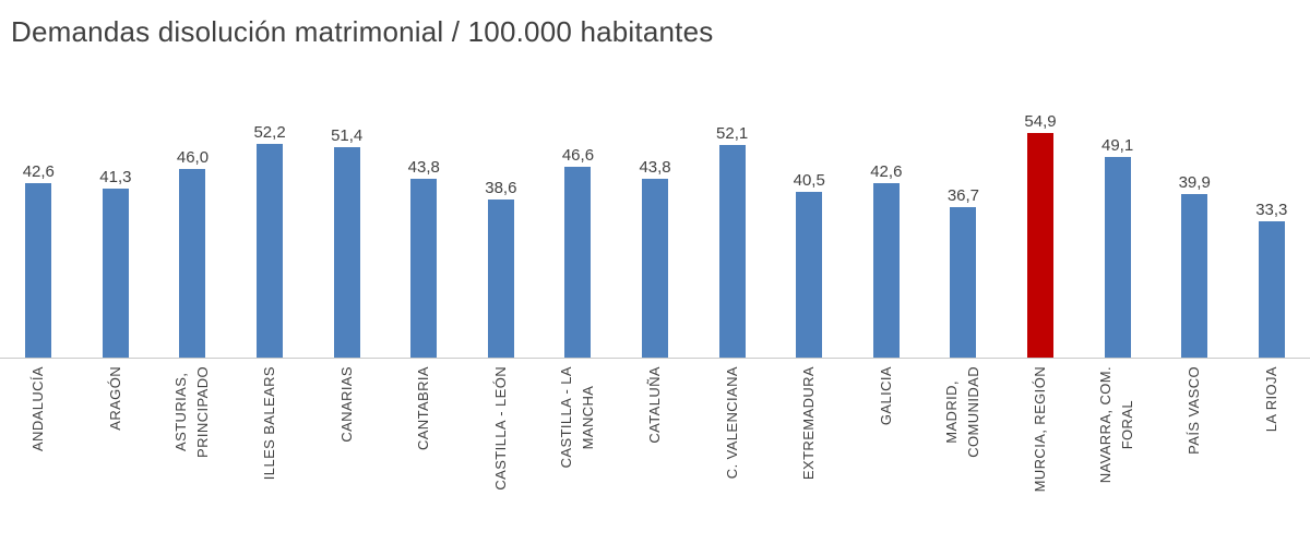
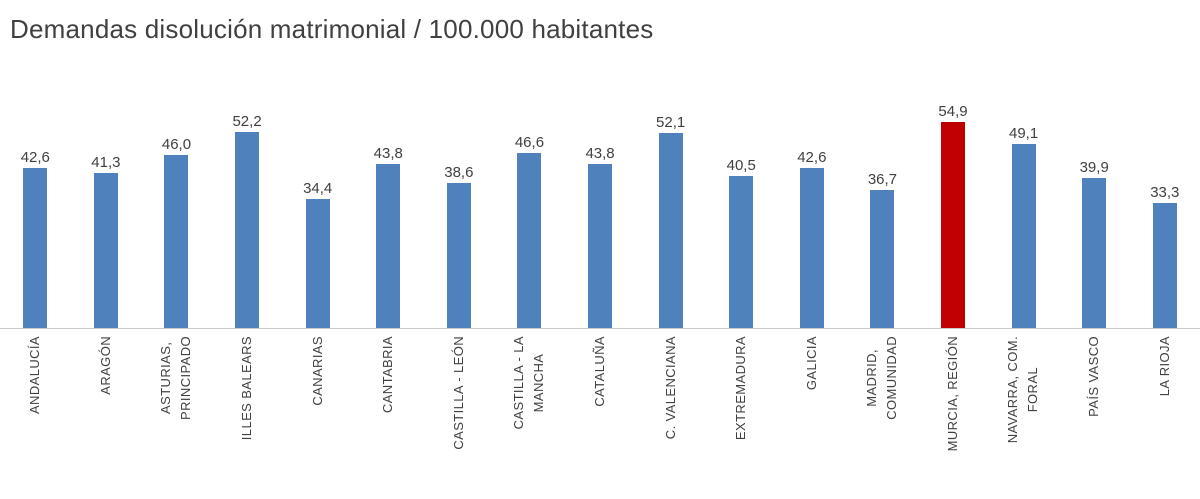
CANARIAS: 51,4 -> 34,4
